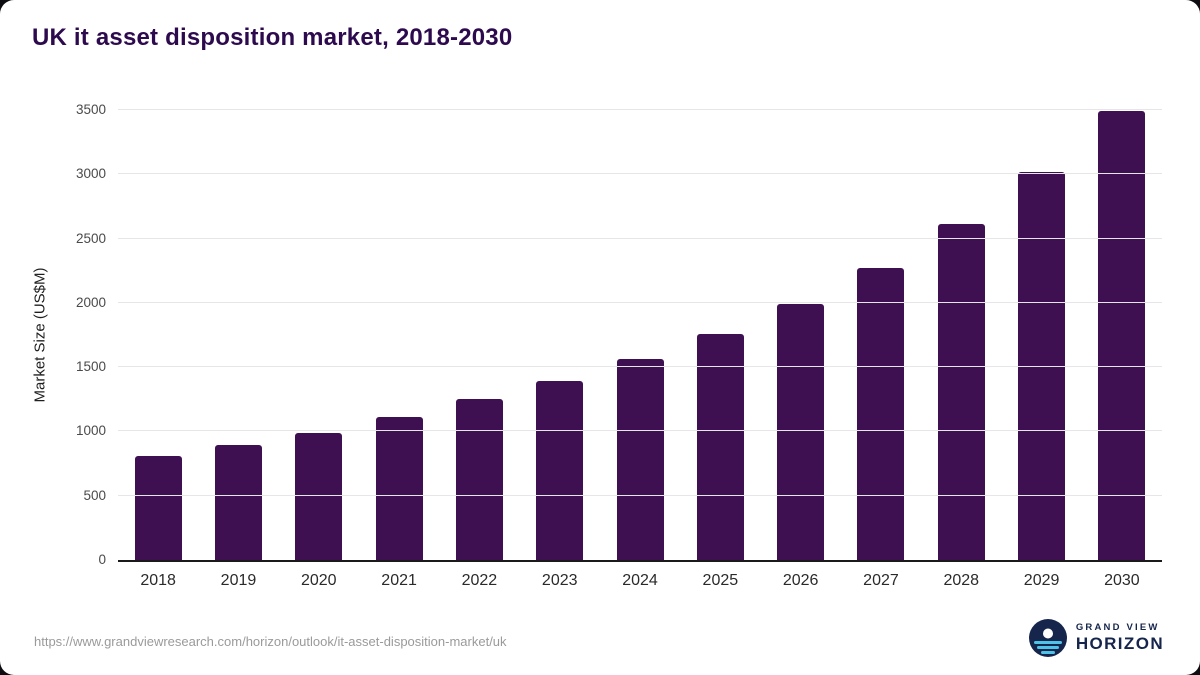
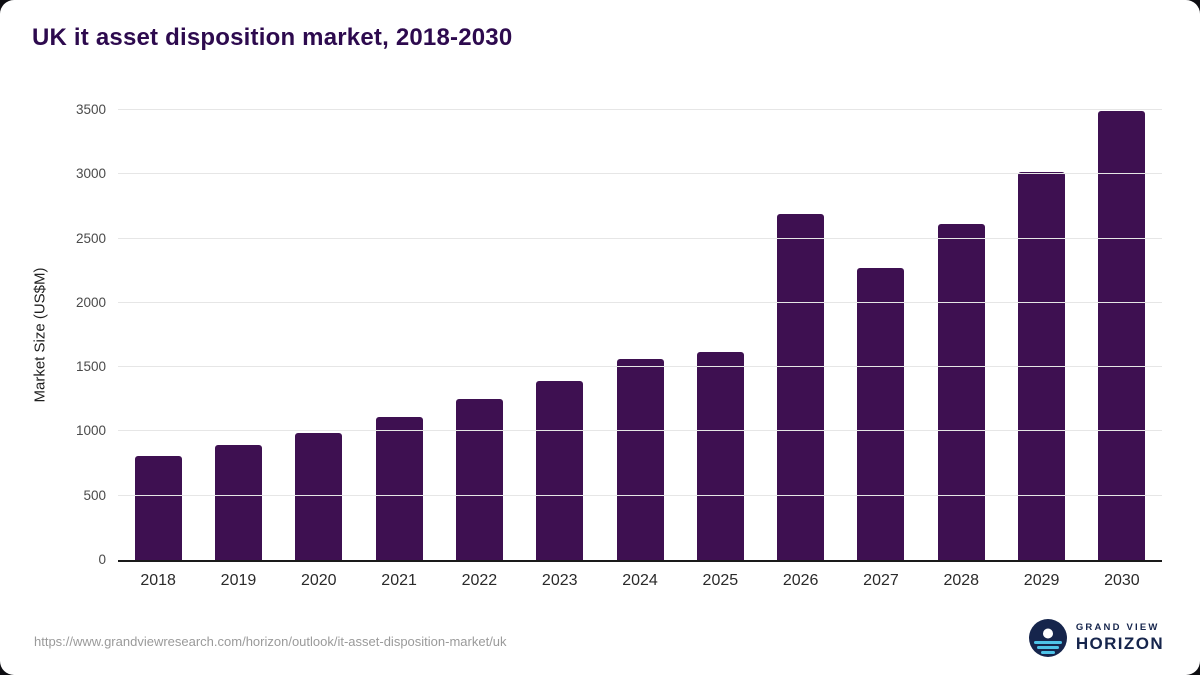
2025: 1760 -> 1620
2026: 1990 -> 2690
